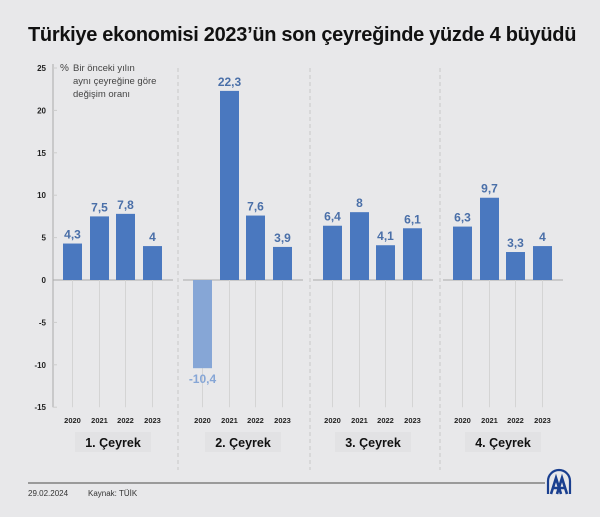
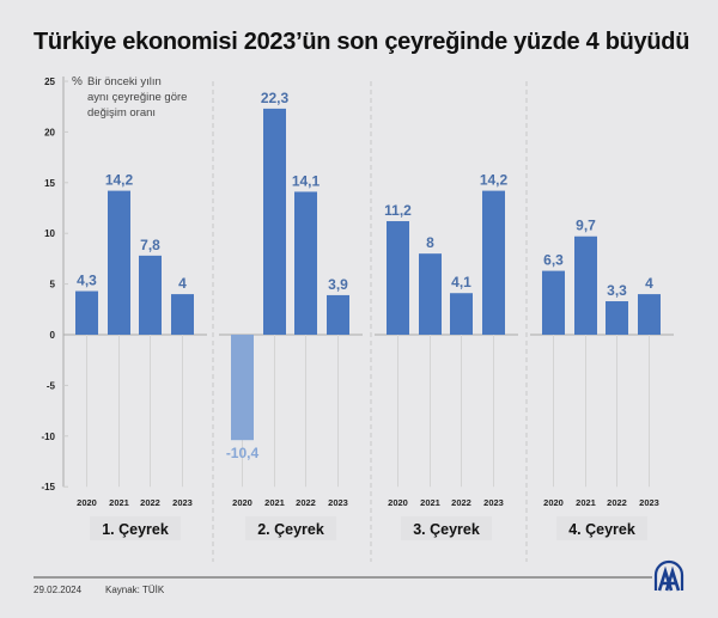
3. Çeyrek/2020: 6,4 -> 11,2
1. Çeyrek/2021: 7,5 -> 14,2
2. Çeyrek/2022: 7,6 -> 14,1
3. Çeyrek/2023: 6,1 -> 14,2
